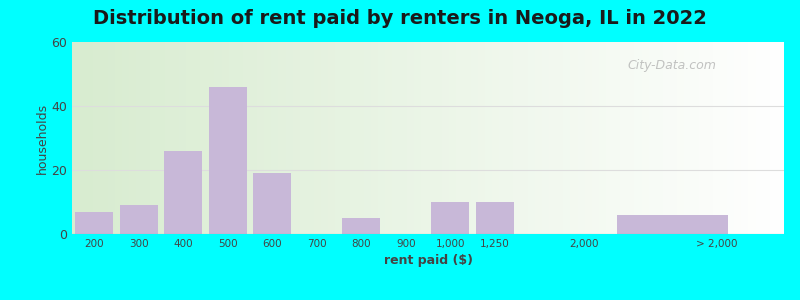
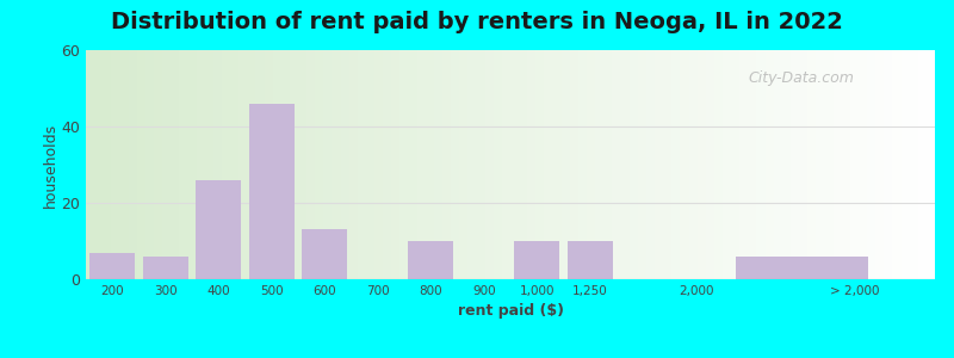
300: 9 -> 6
600: 19 -> 13
800: 5 -> 10
